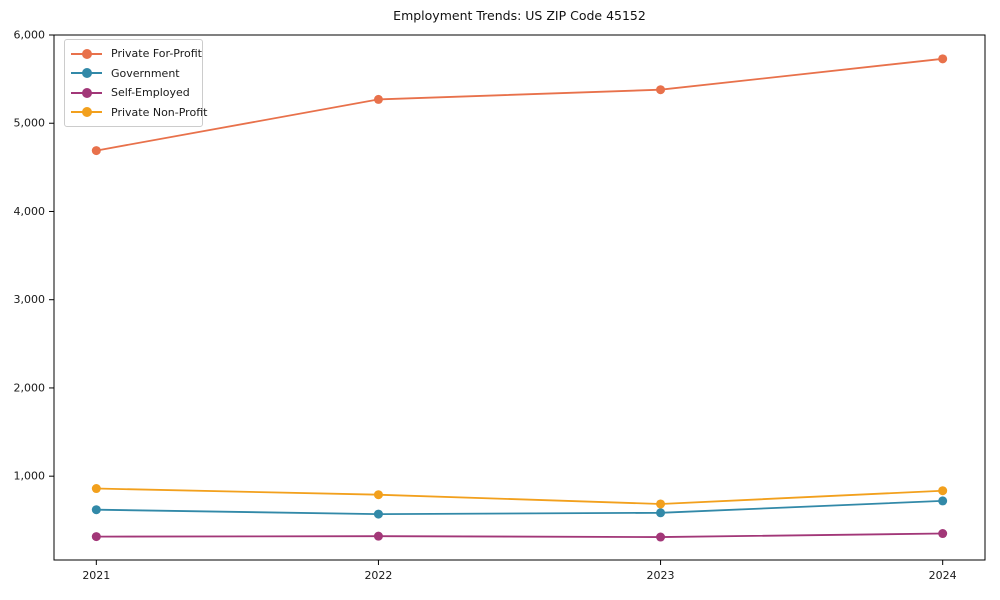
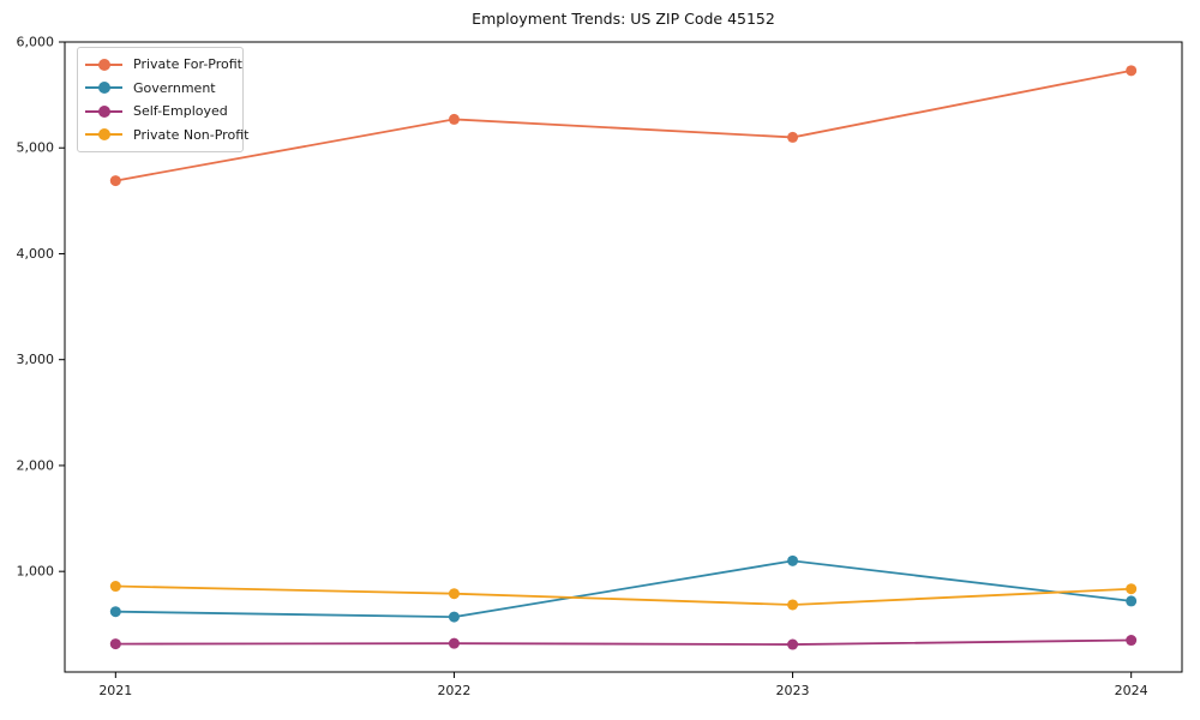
Private For-Profit/2023: 5400 -> 5100
Government/2023: 600 -> 1100
